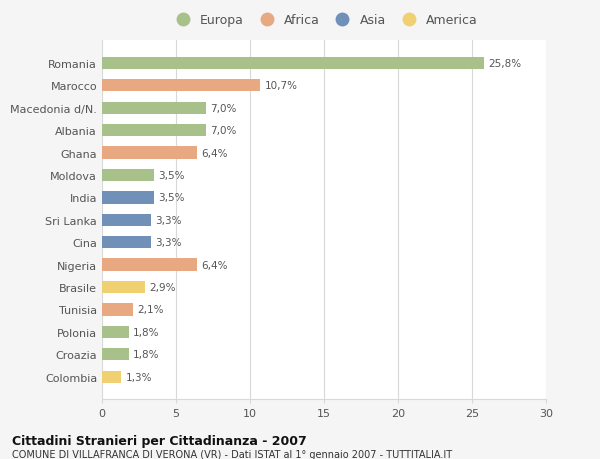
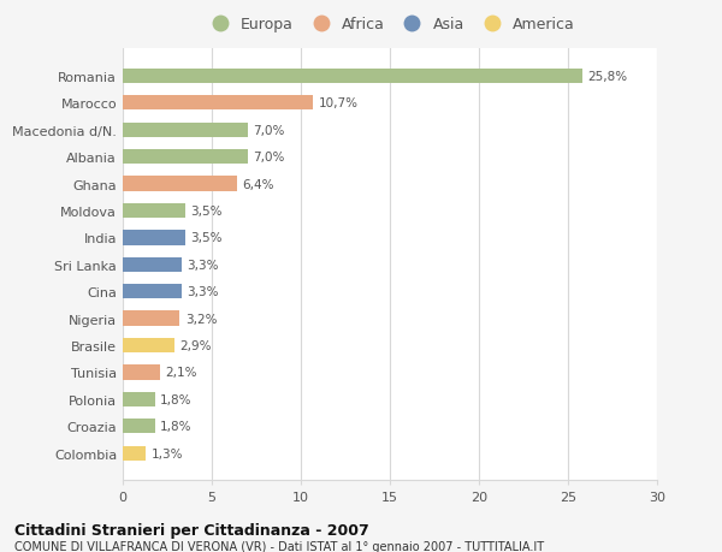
Nigeria: 6,4% -> 3,2%
